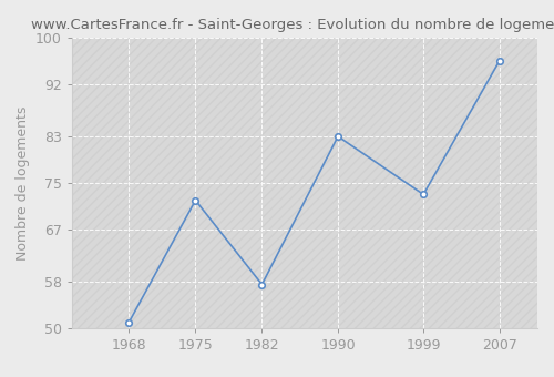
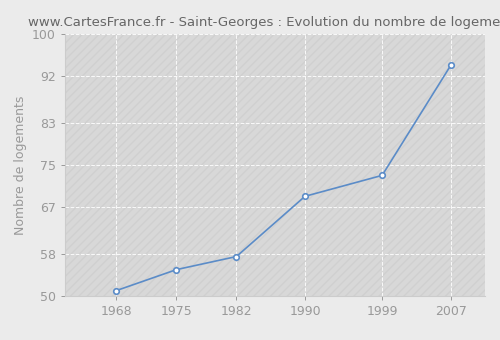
1975: 72.0 -> 55.0
1990: 83.0 -> 69.0
2007: 96.0 -> 94.0
